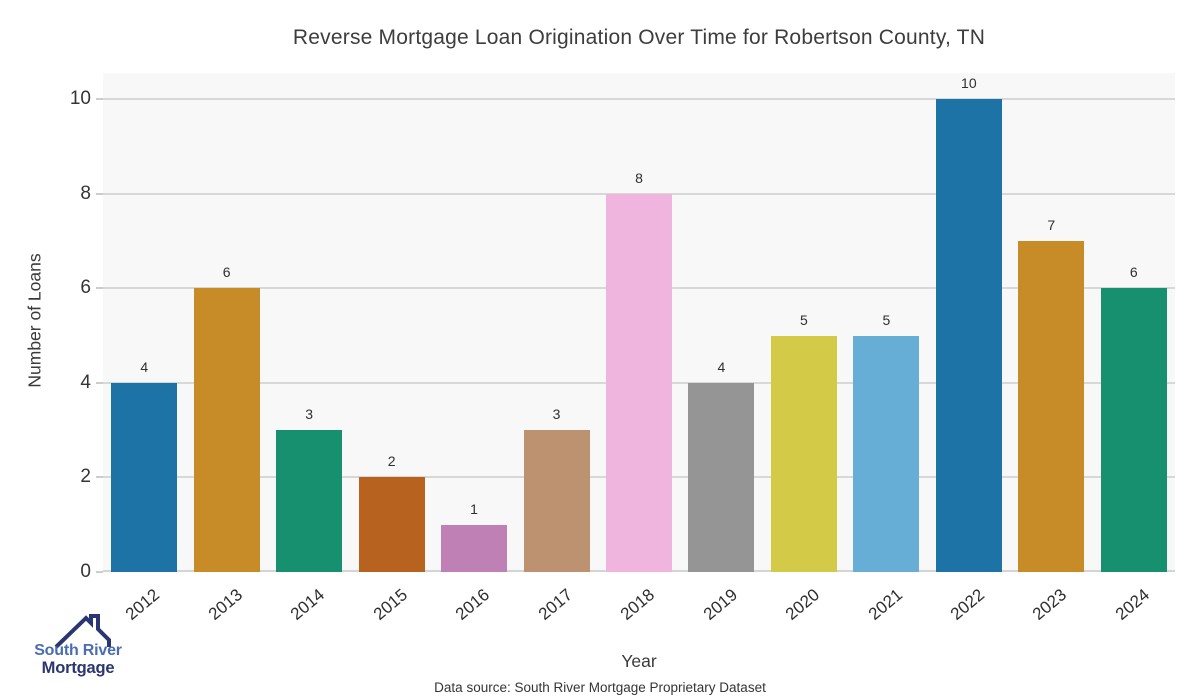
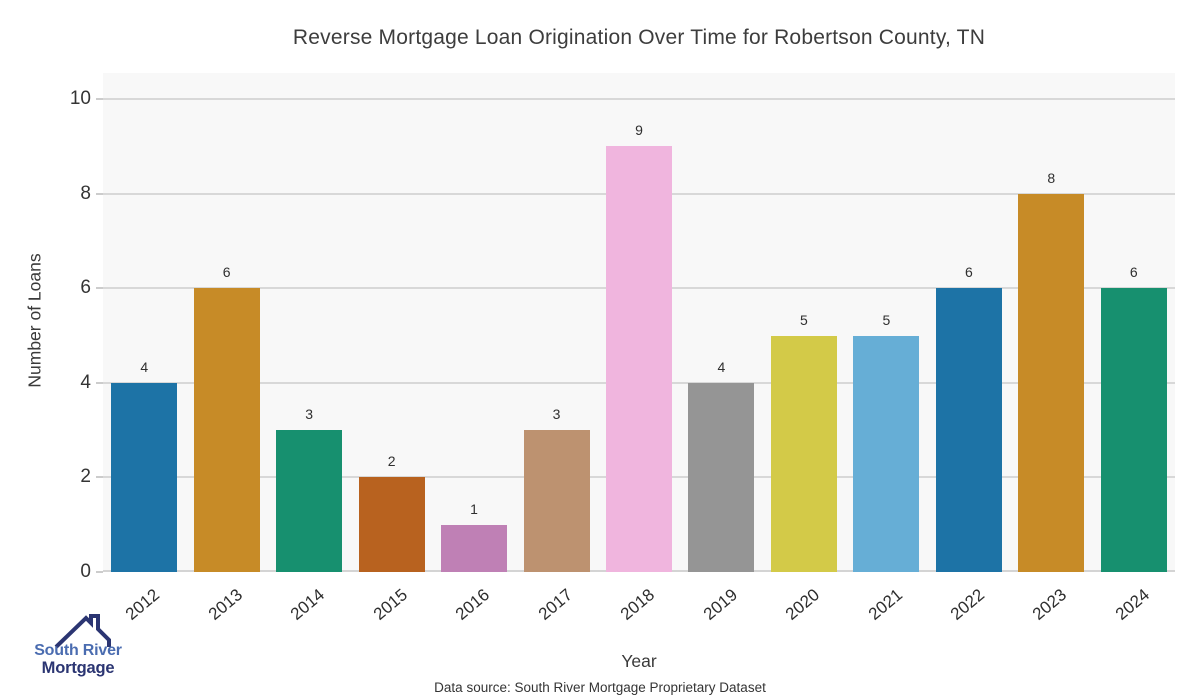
2018: 8 -> 9
2022: 10 -> 6
2023: 7 -> 8
